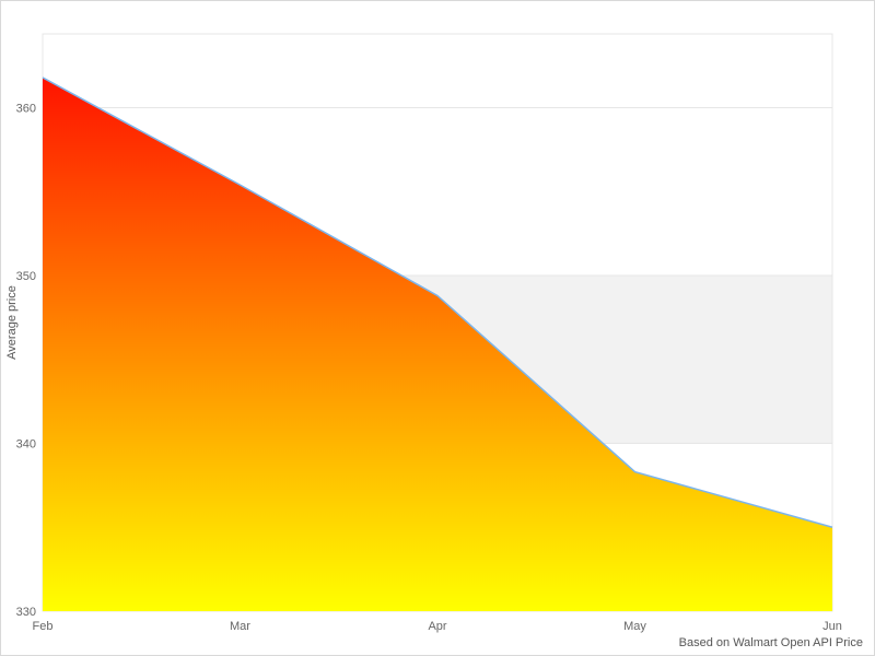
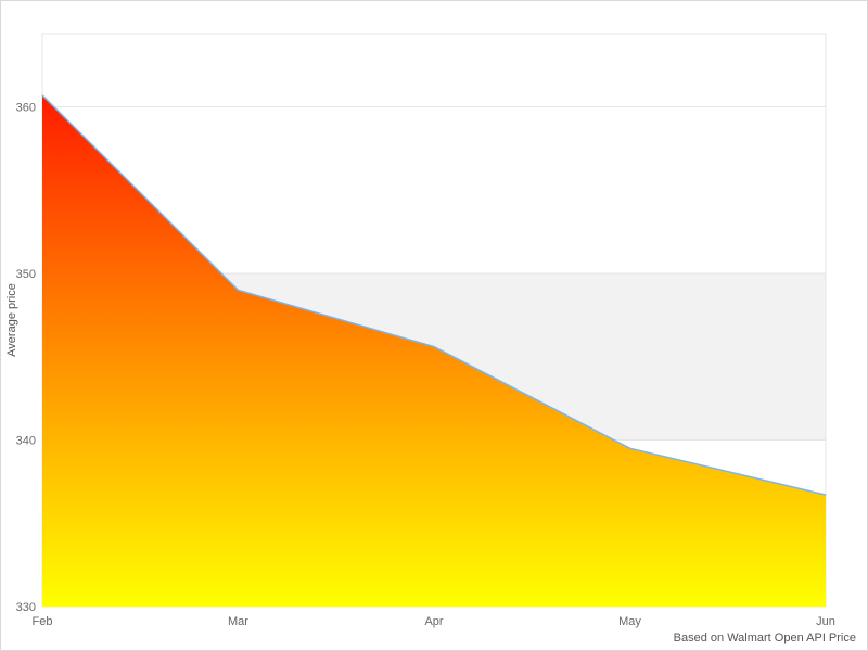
Feb: 361.8 -> 360.7
Mar: 355.4 -> 349.0
Apr: 348.8 -> 345.6
May: 338.3 -> 339.5
Jun: 335.0 -> 336.7
